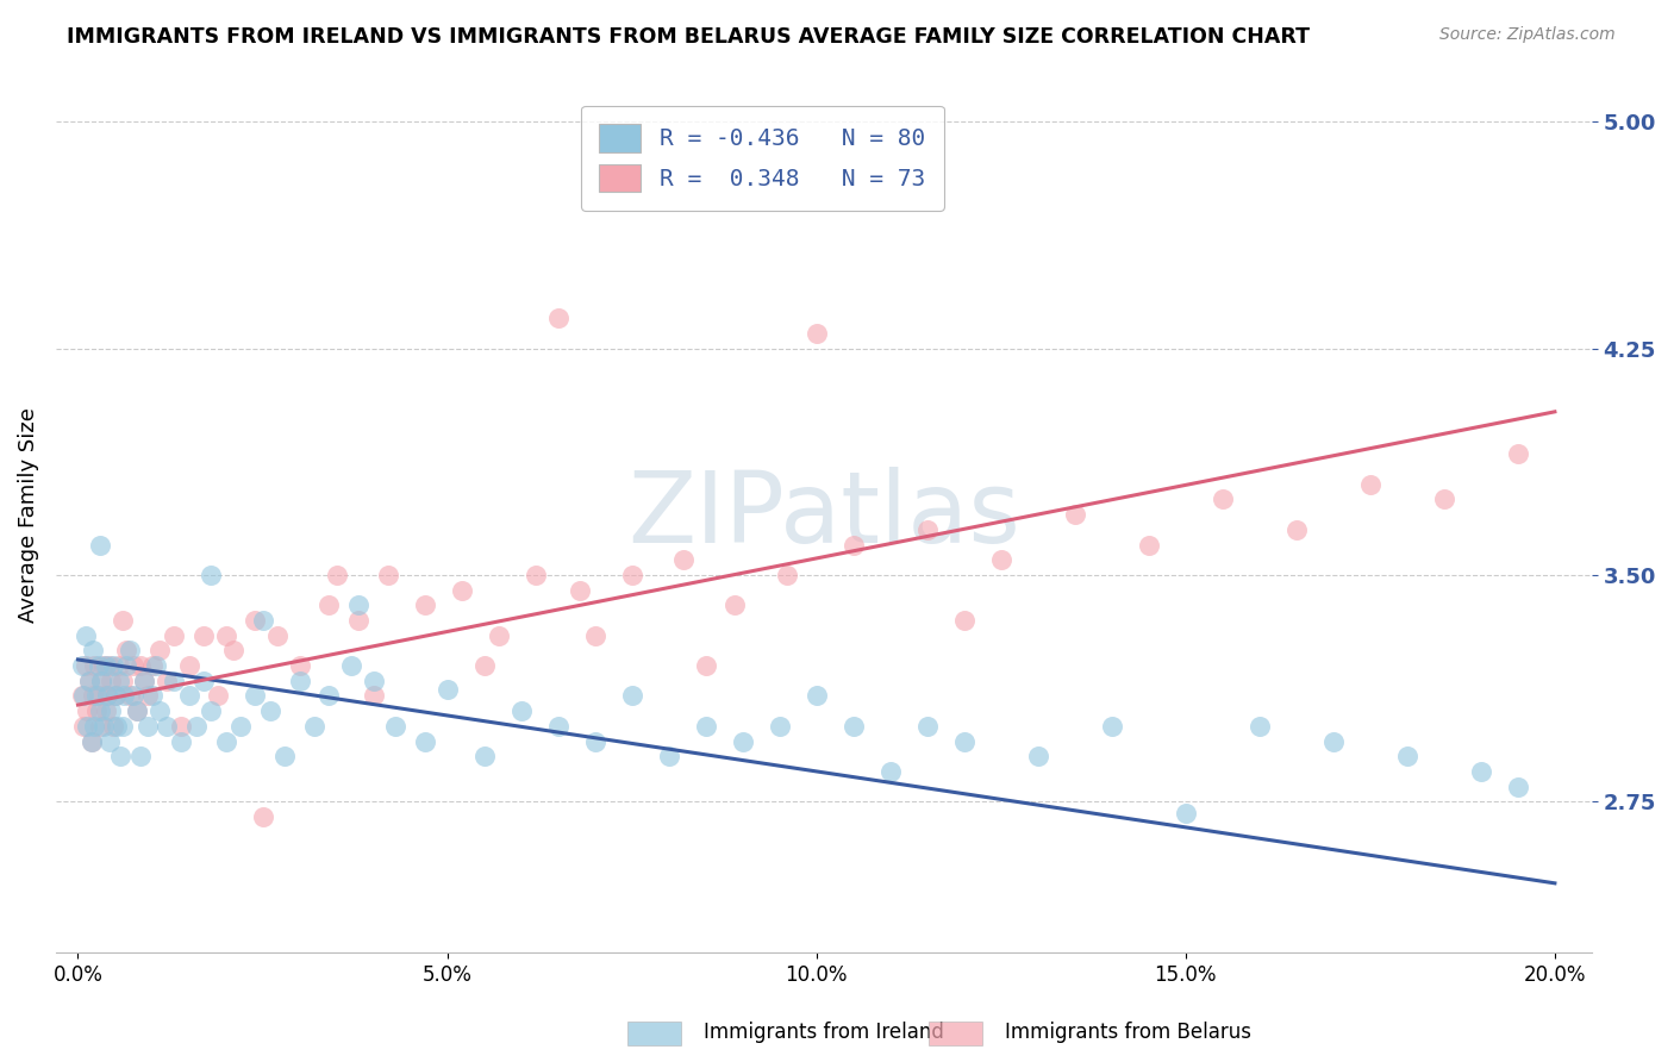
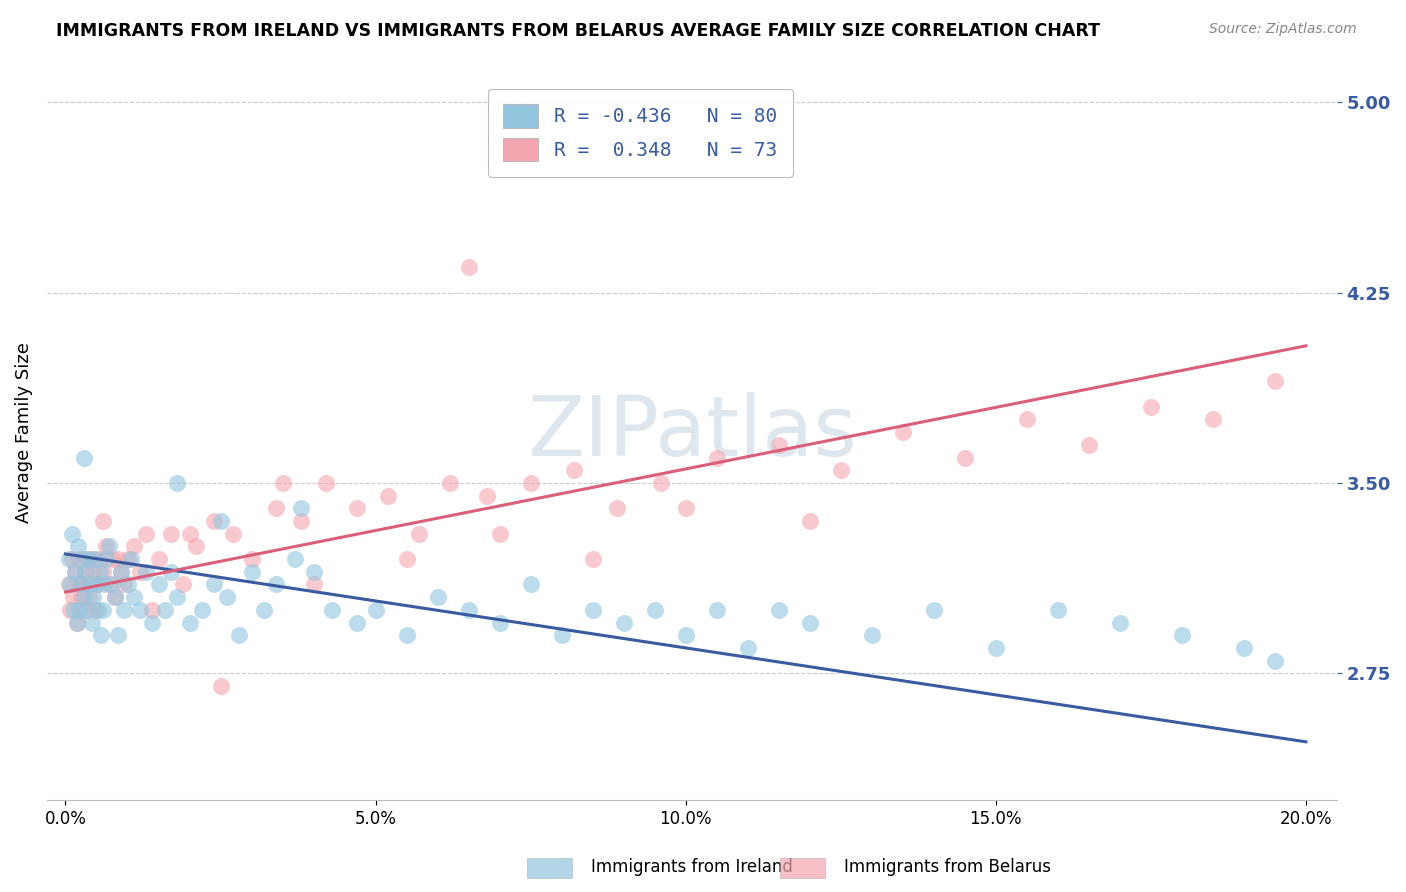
R = -0.436 N = 80/5.0%: 3.12 -> 3.00
R = -0.436 N = 80/10.0%: 3.10 -> 2.90
R = 0.348 N = 73/10.0%: 4.30 -> 3.40
R = -0.436 N = 80/15.0%: 2.71 -> 2.85
